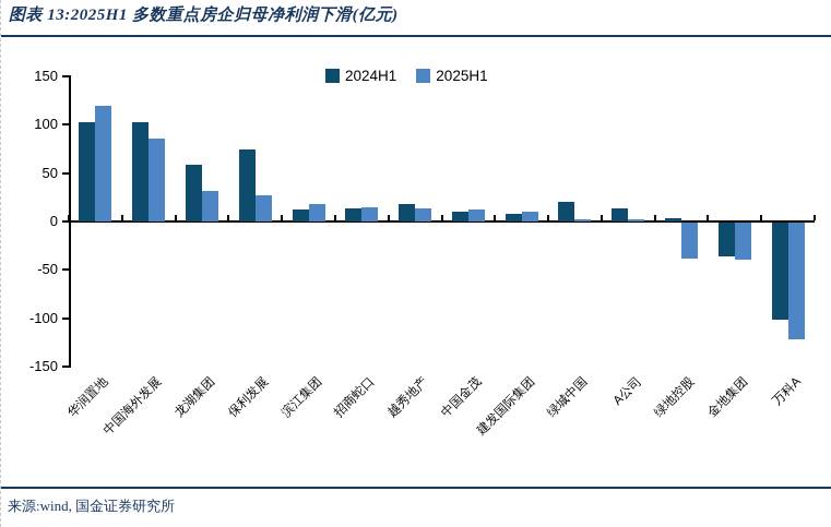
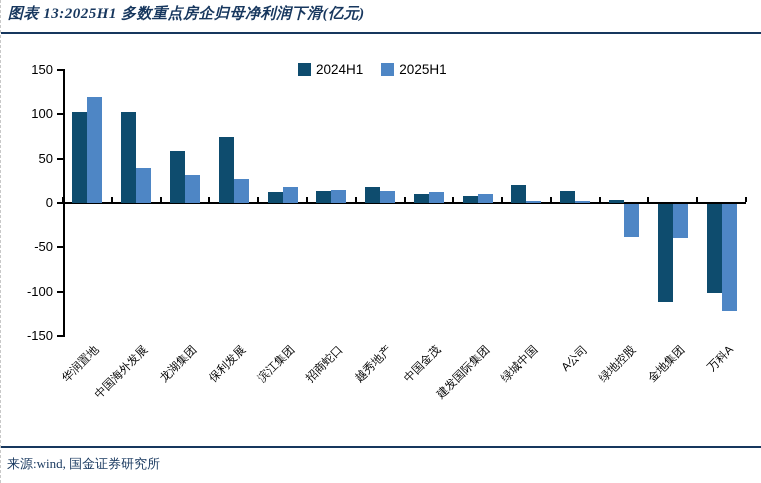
2025H1/中国海外发展: 90 -> 40
2024H1/金地集团: -40 -> -110
